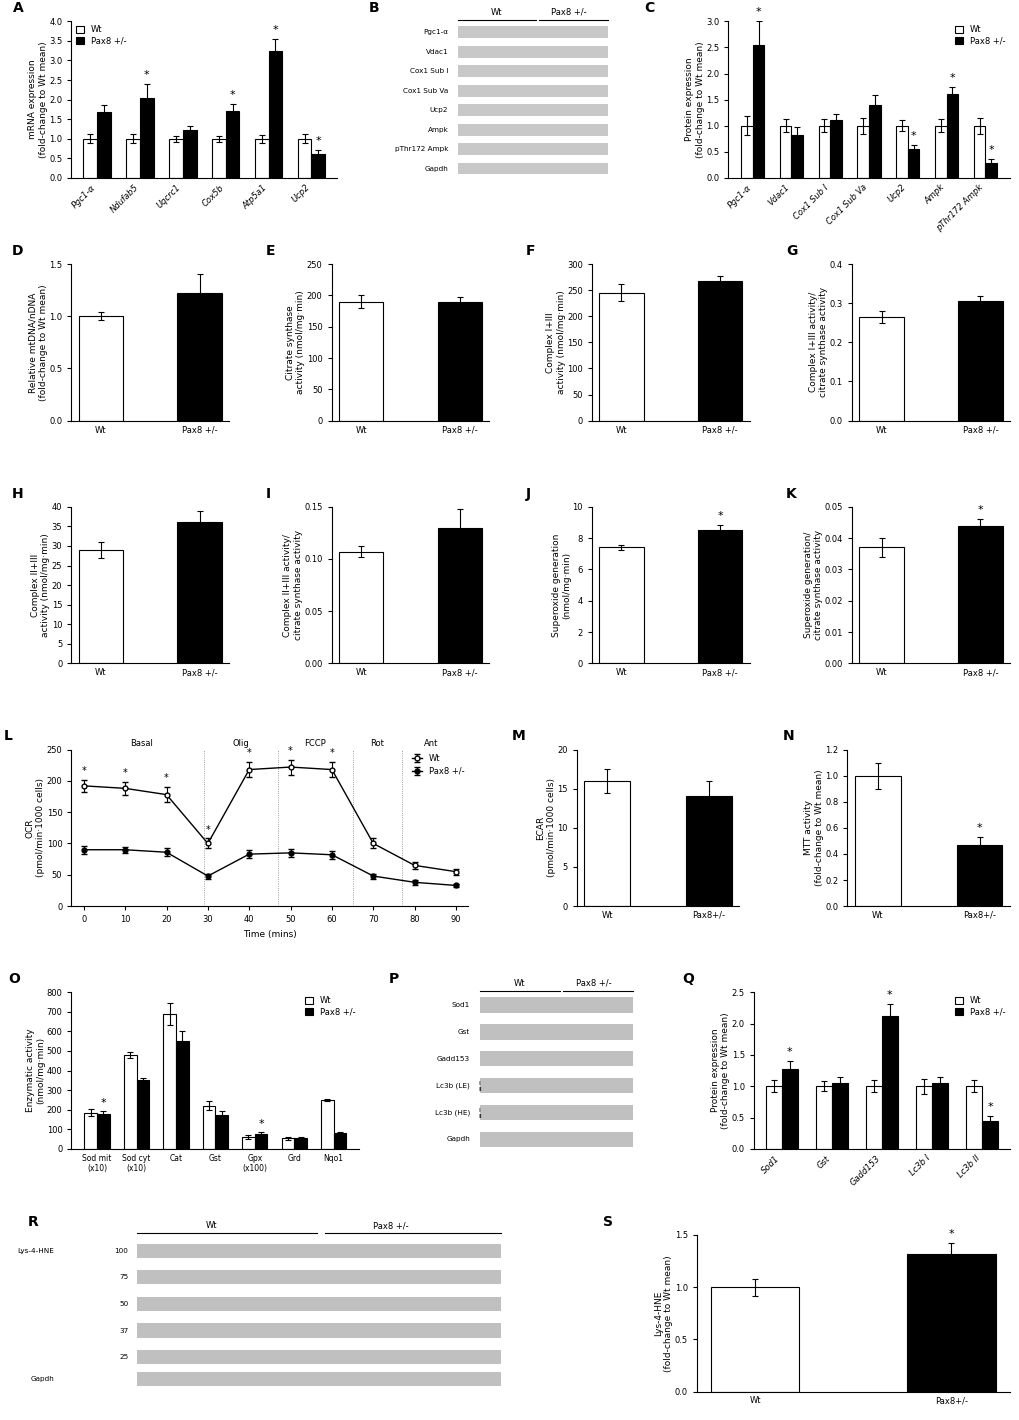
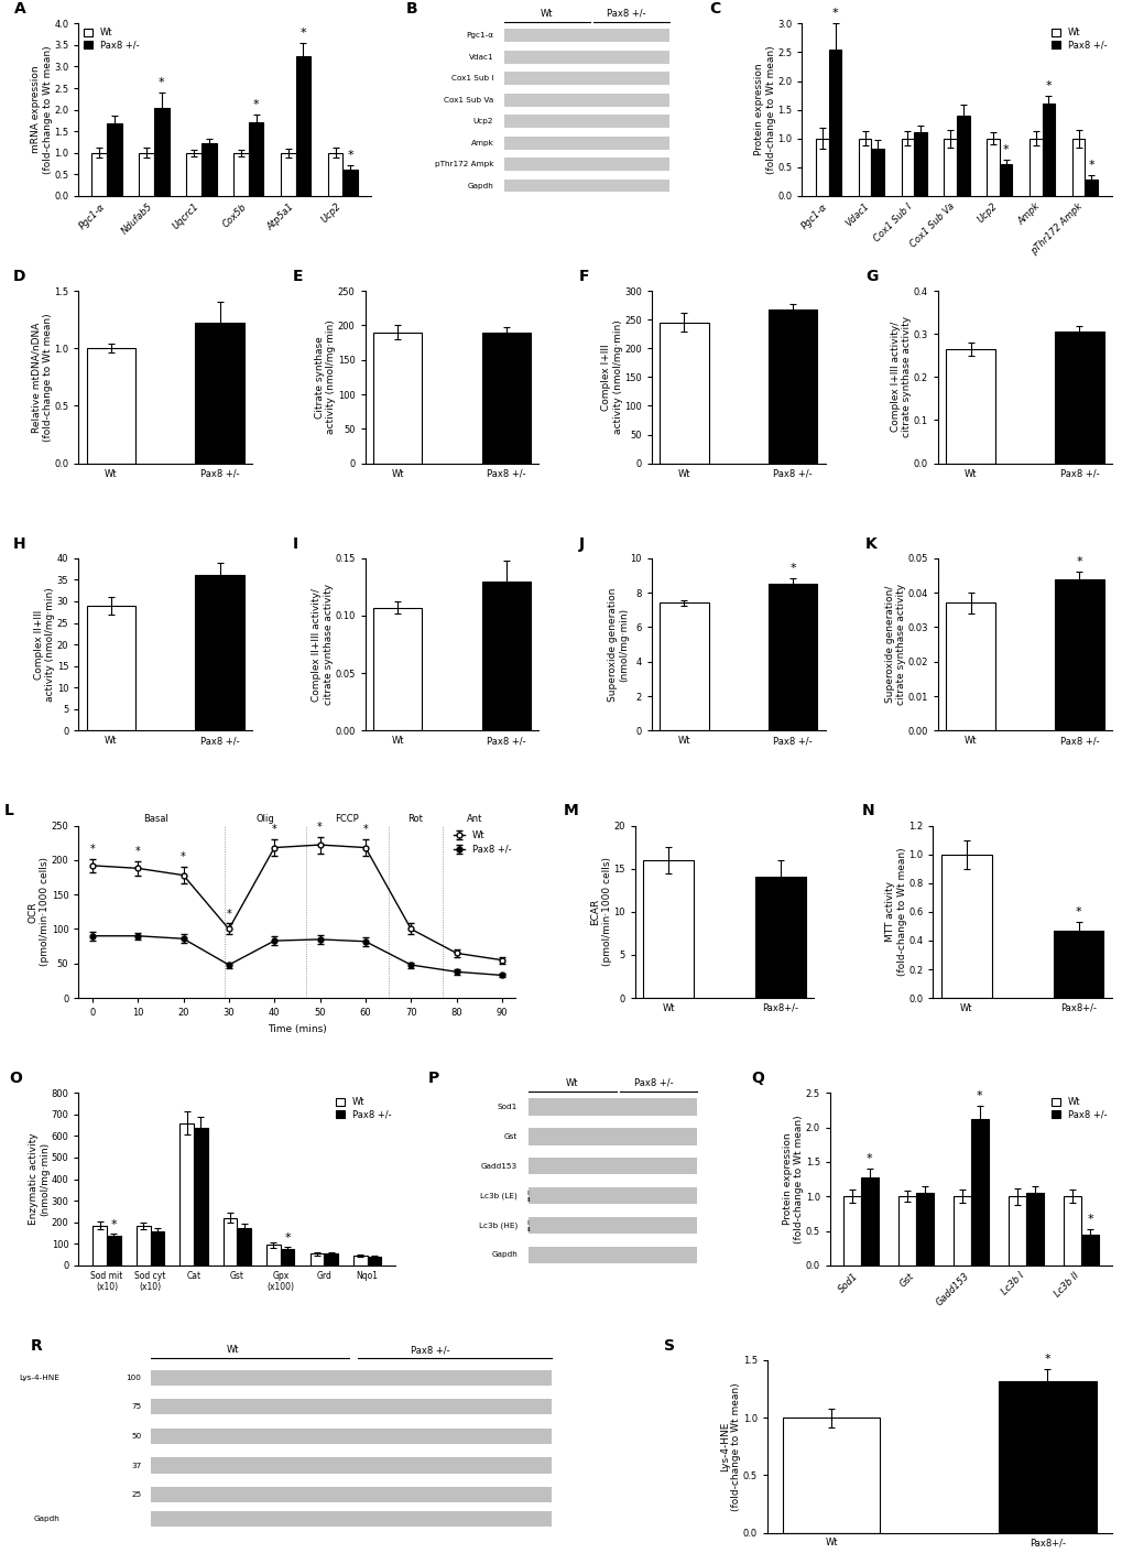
Pax8 +/-/Sod mit (x10): 180 -> 140
Wt/Sod cyt (x10): 480 -> 180
Pax8 +/-/Sod cyt (x10): 350 -> 160
Wt/Cat: 690 -> 660
Pax8 +/-/Cat: 550 -> 640
Wt/Gpx (x100): 60 -> 100
Wt/Nqo1: 250 -> 40
Pax8 +/-/Nqo1: 80 -> 40
